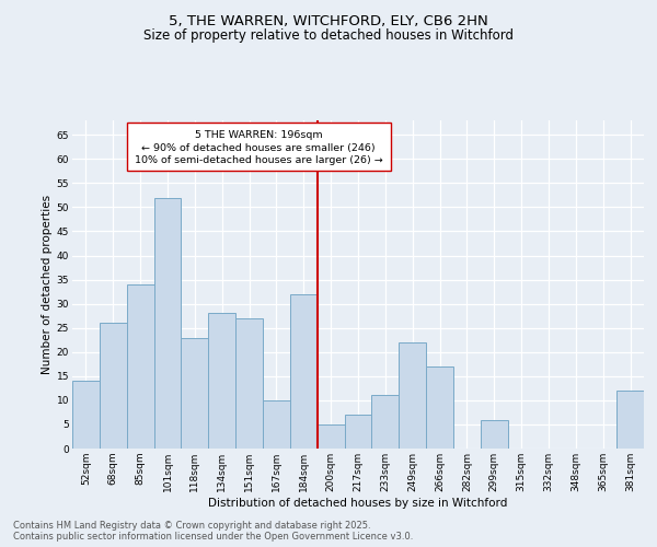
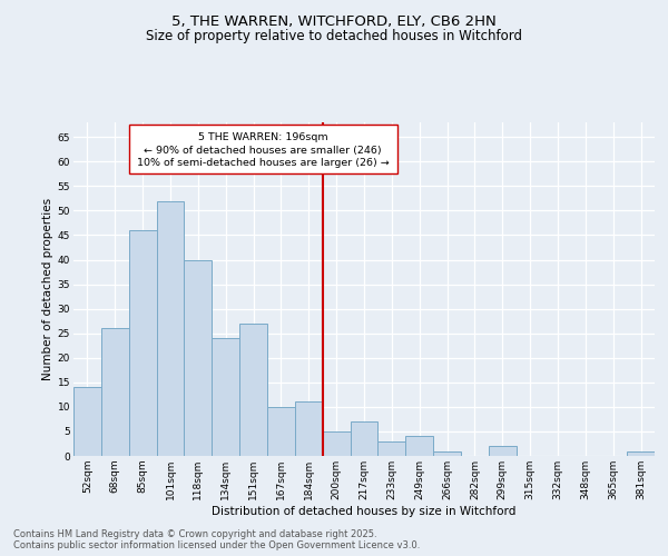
85sqm: 34 -> 46
118sqm: 23 -> 40
134sqm: 28 -> 24
184sqm: 32 -> 11
233sqm: 11 -> 3
249sqm: 22 -> 4
266sqm: 17 -> 1
299sqm: 6 -> 2
381sqm: 12 -> 1
